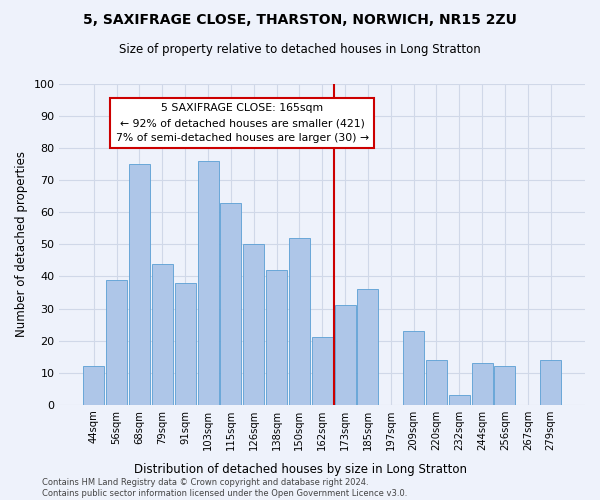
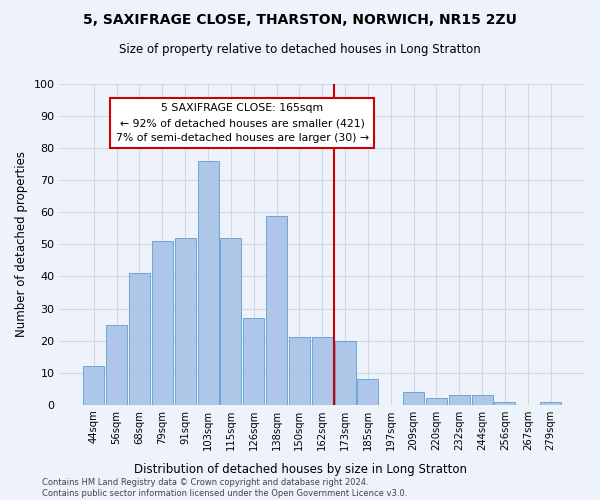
56sqm: 39 -> 25
68sqm: 75 -> 41
79sqm: 44 -> 51
91sqm: 38 -> 52
115sqm: 63 -> 52
126sqm: 50 -> 27
138sqm: 42 -> 59
150sqm: 52 -> 21
173sqm: 31 -> 20
185sqm: 36 -> 8
209sqm: 23 -> 4
220sqm: 14 -> 2
244sqm: 13 -> 3
256sqm: 12 -> 1
279sqm: 14 -> 1
